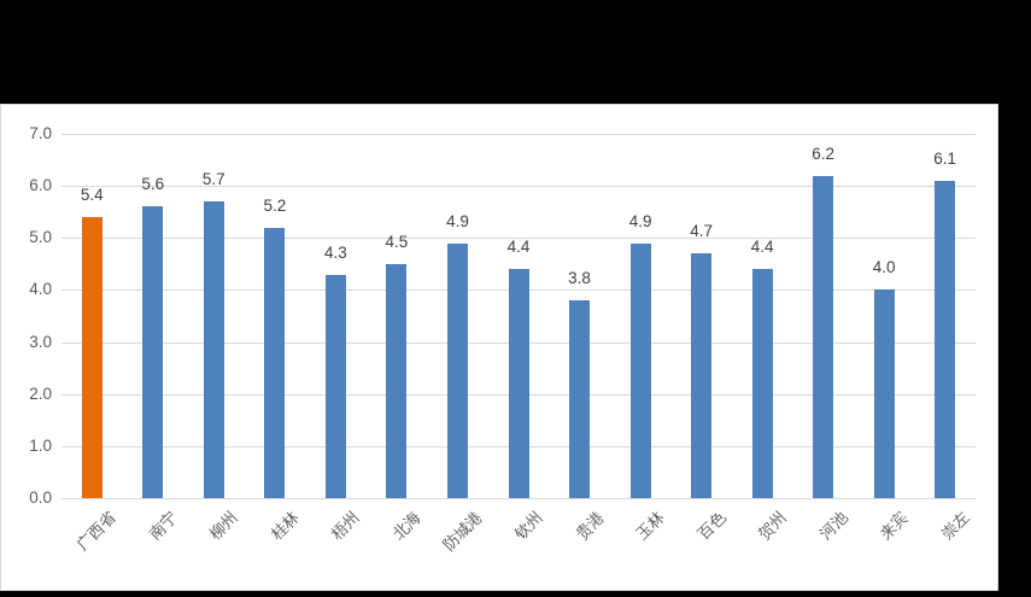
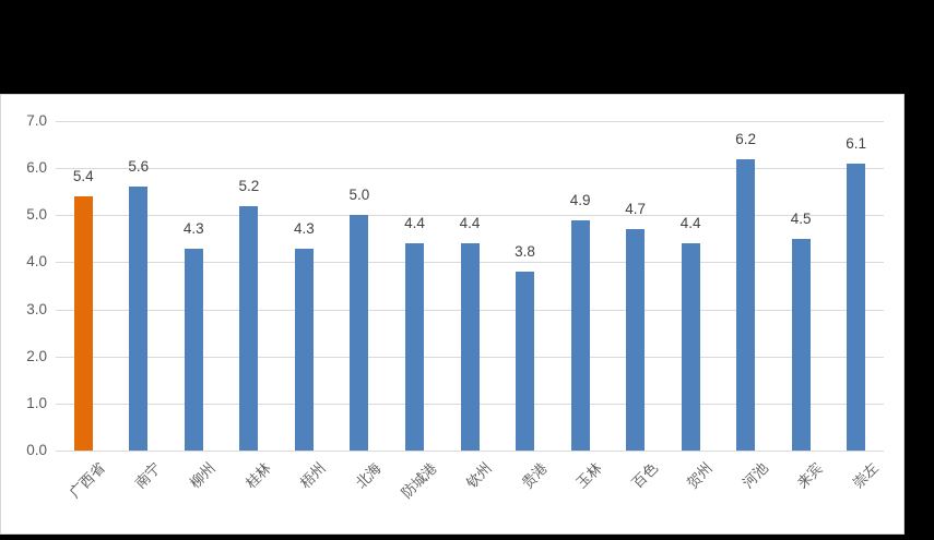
柳州: 5.7 -> 4.3
北海: 4.5 -> 5.0
防城港: 4.9 -> 4.4
来宾: 4.0 -> 4.5
